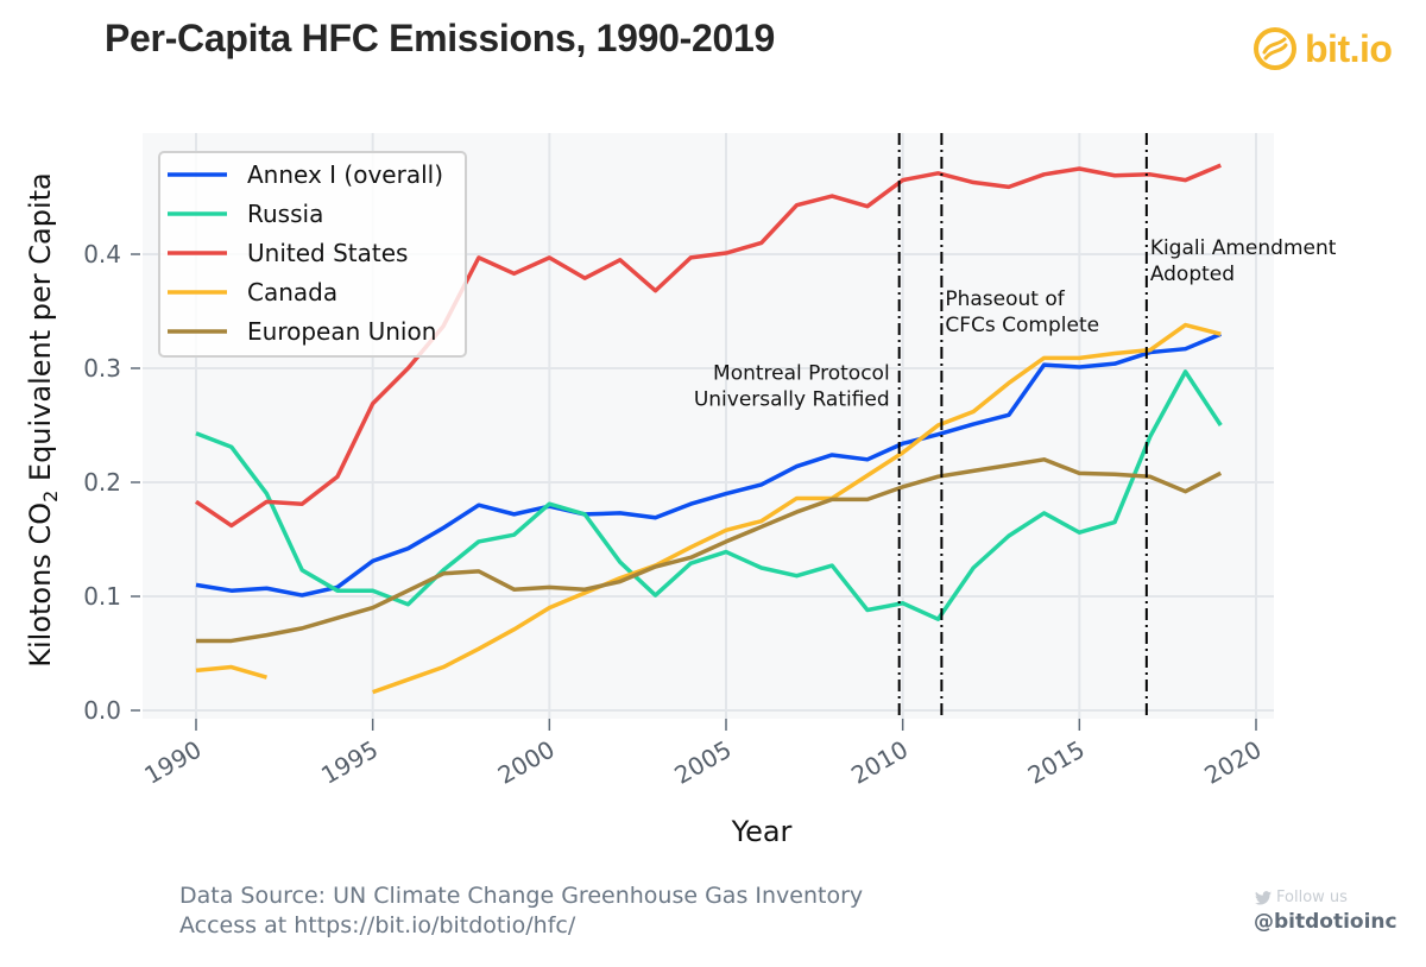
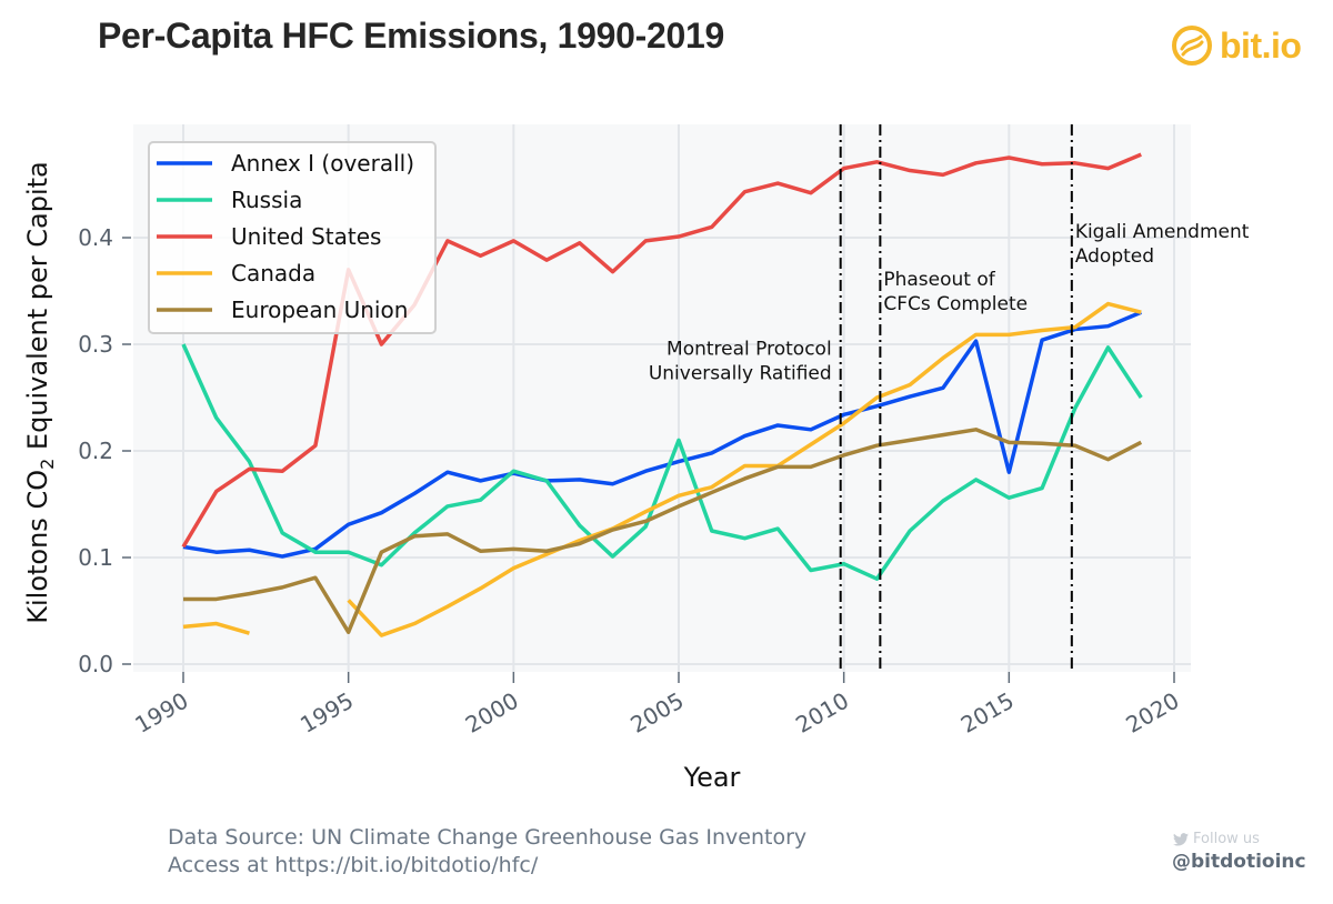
Russia/1990: 0.24 -> 0.30
United States/1990: 0.18 -> 0.11
United States/1995: 0.27 -> 0.37
Canada/1995: 0.02 -> 0.06
European Union/1995: 0.09 -> 0.03
Russia/2005: 0.14 -> 0.21
Annex I (overall)/2015: 0.30 -> 0.18
